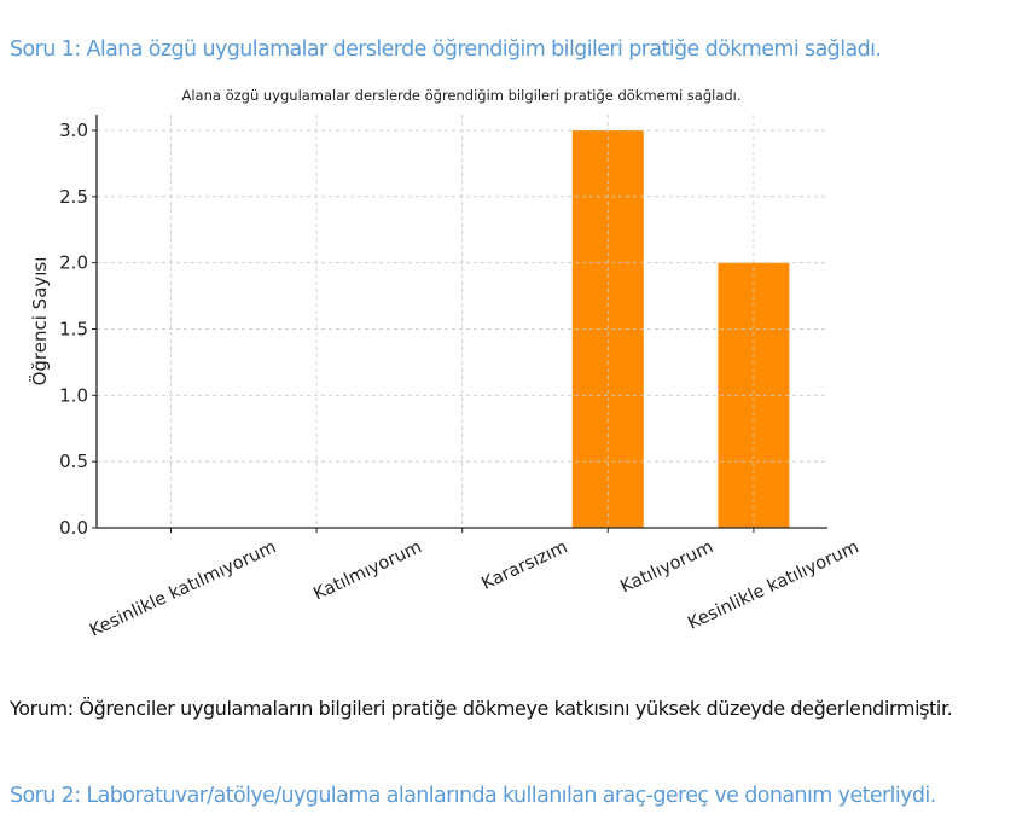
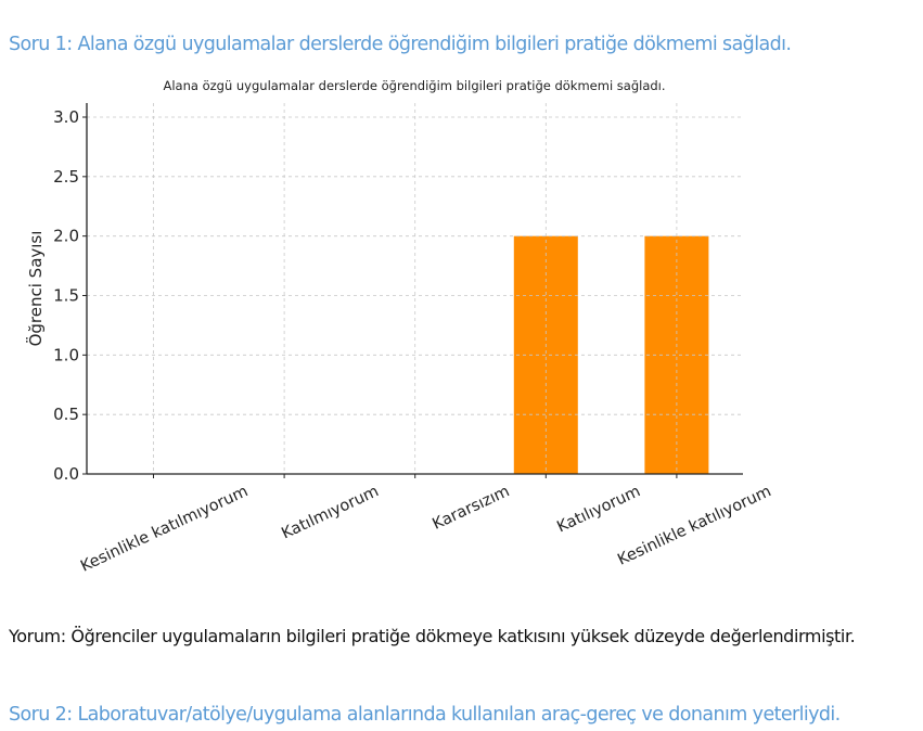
Katılıyorum: 3 -> 2
